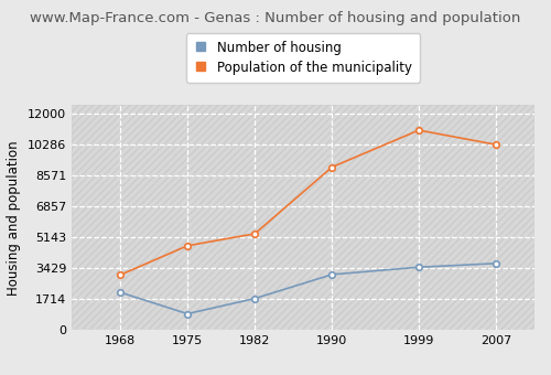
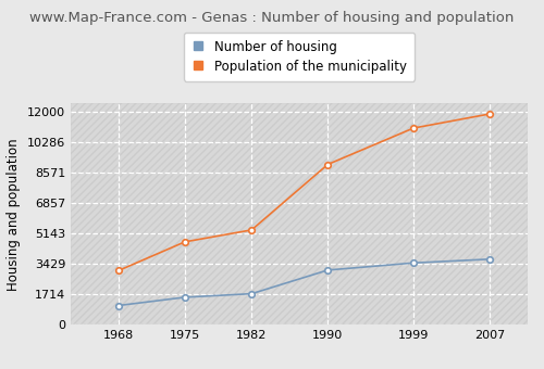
Number of housing/1968: 2100 -> 1100
Number of housing/1975: 900 -> 1600
Population of the municipality/2007: 10300 -> 11900
